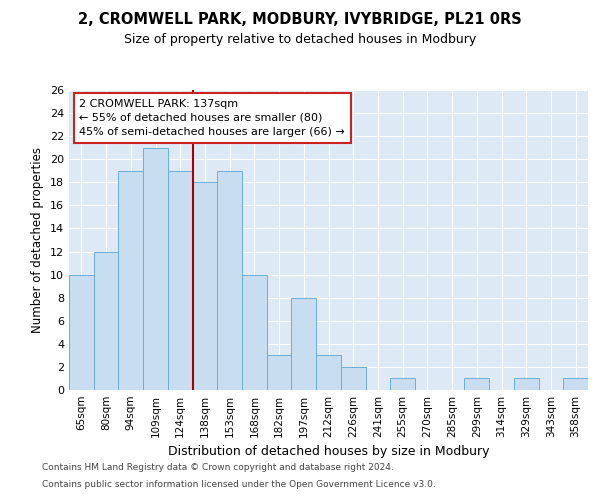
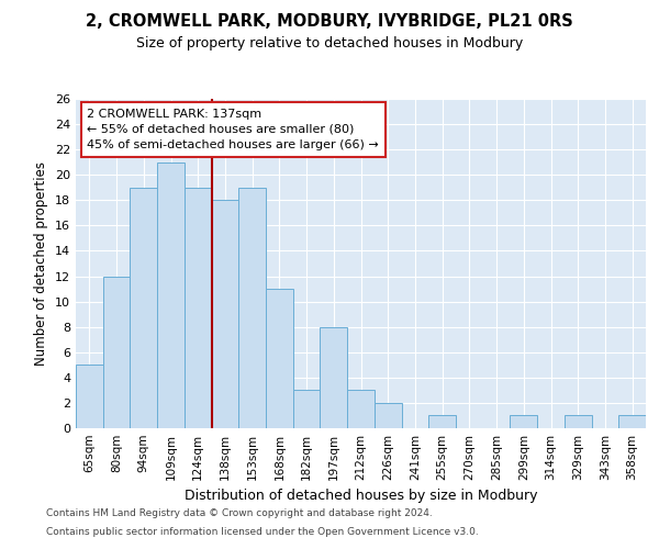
65sqm: 10 -> 5
168sqm: 10 -> 11
